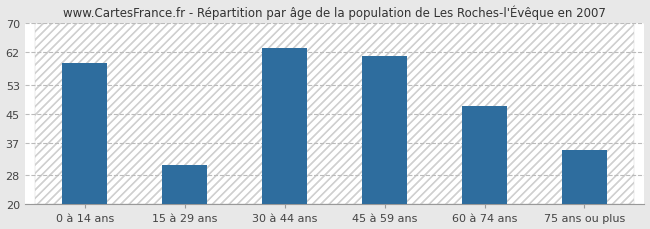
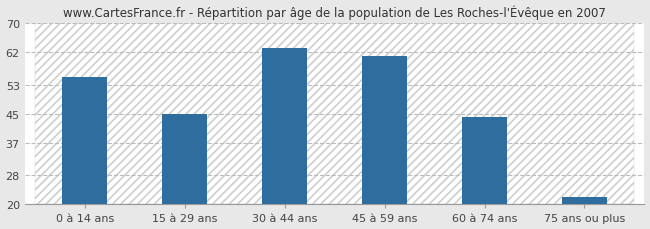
0 à 14 ans: 59 -> 55
15 à 29 ans: 31 -> 45
60 à 74 ans: 47 -> 44
75 ans ou plus: 35 -> 22
